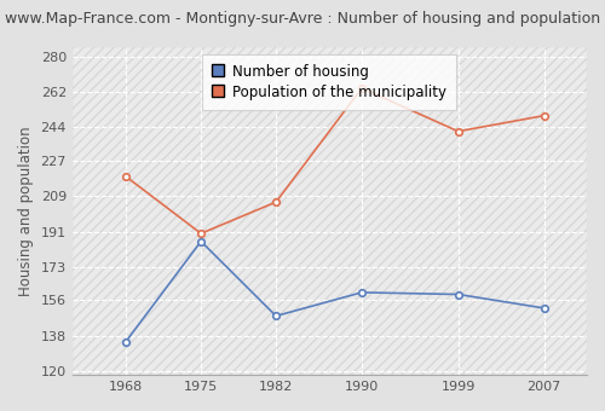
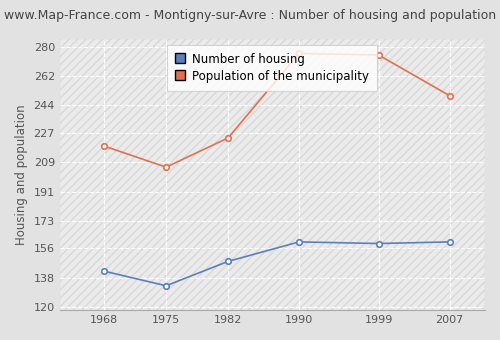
Number of housing/1968: 135 -> 142
Number of housing/1975: 186 -> 133
Population of the municipality/1975: 190 -> 206
Population of the municipality/1982: 206 -> 224
Population of the municipality/1990: 264 -> 276
Population of the municipality/1999: 242 -> 275
Number of housing/2007: 152 -> 160
